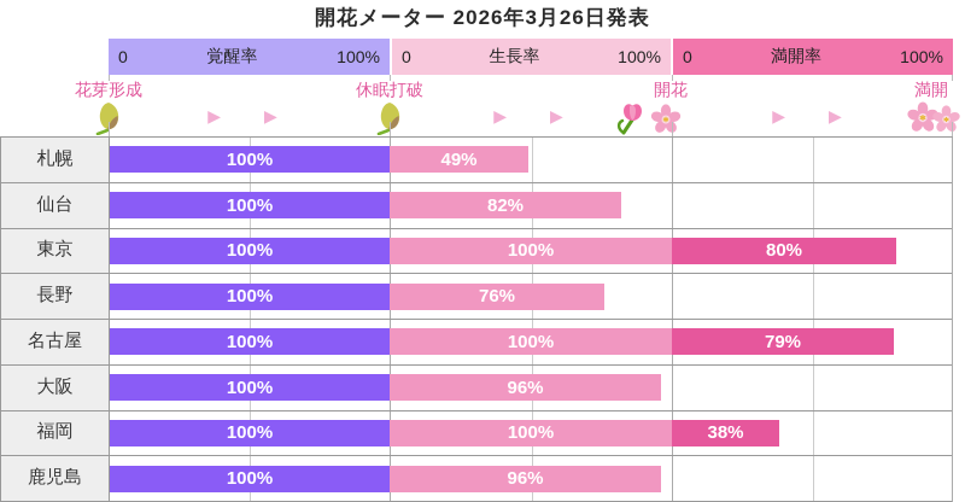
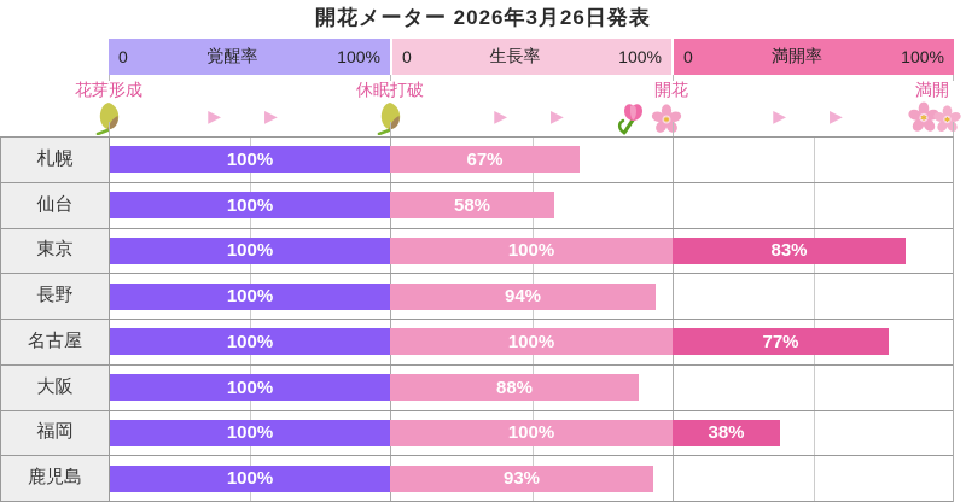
生長率/札幌: 49% -> 67%
生長率/仙台: 82% -> 58%
満開率/東京: 80% -> 83%
生長率/長野: 76% -> 94%
満開率/名古屋: 79% -> 77%
生長率/大阪: 96% -> 88%
生長率/鹿児島: 96% -> 93%
